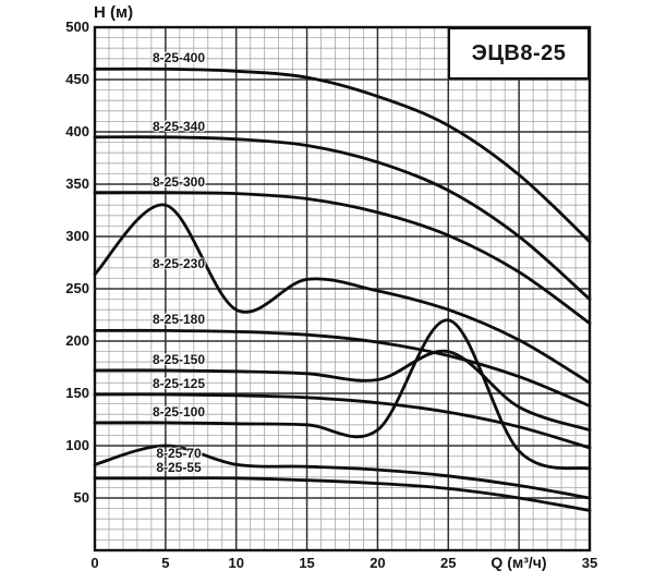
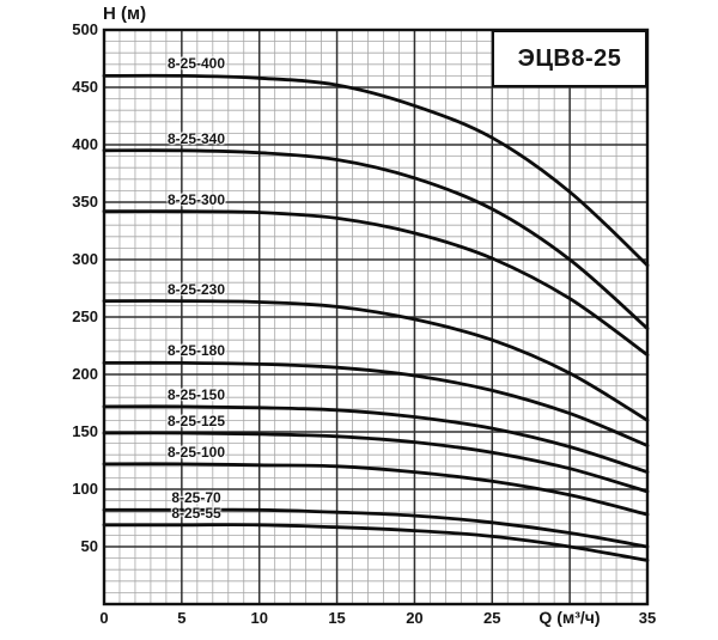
8-25-230/5: 330 -> 260
8-25-70/5: 100 -> 80
8-25-230/10: 230 -> 260
8-25-150/25: 190 -> 150
8-25-100/25: 220 -> 110
